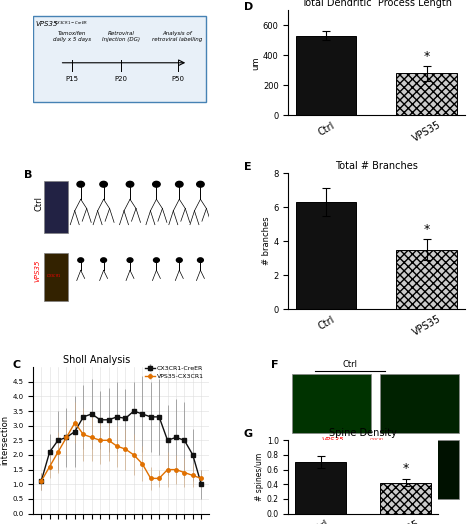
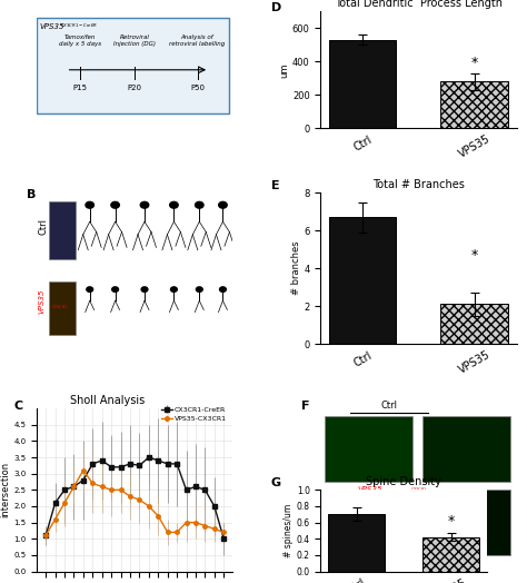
Total # Branches/Ctrl: 6.3 -> 6.7
Total # Branches/VPS35: 3.5 -> 2.1
